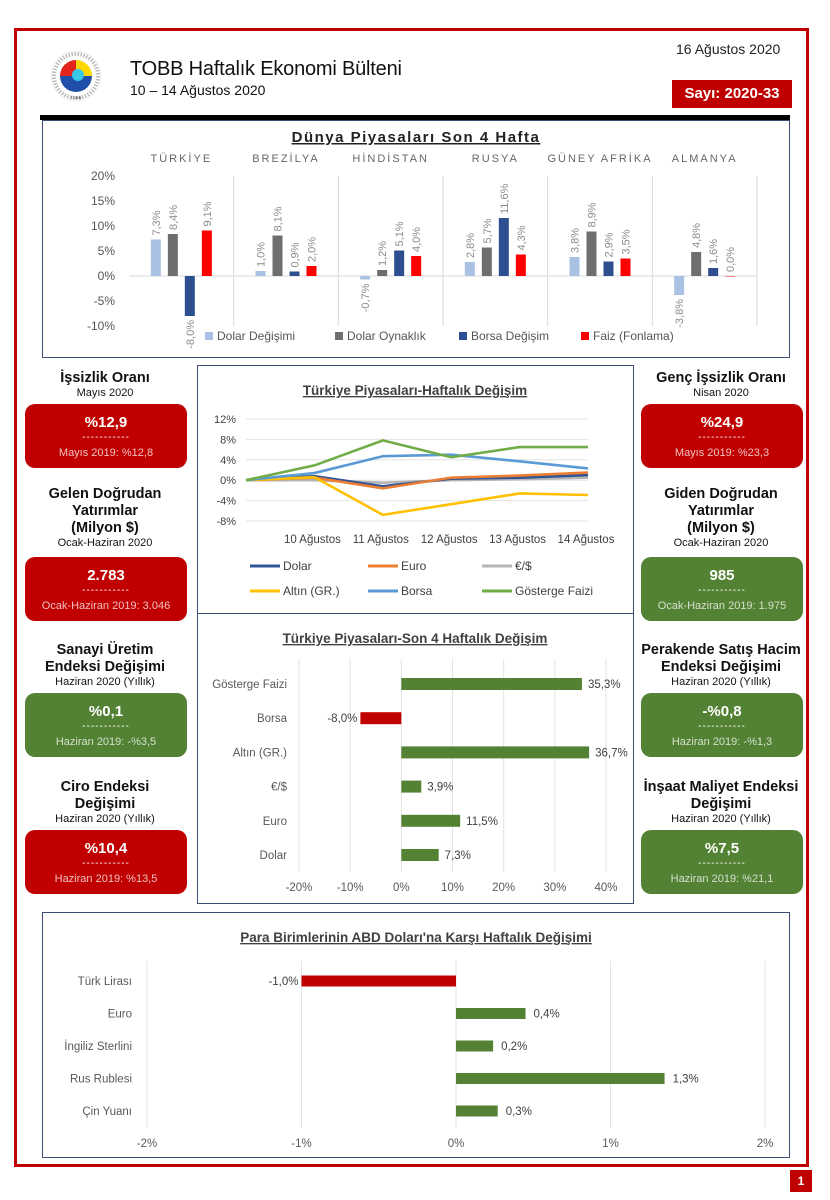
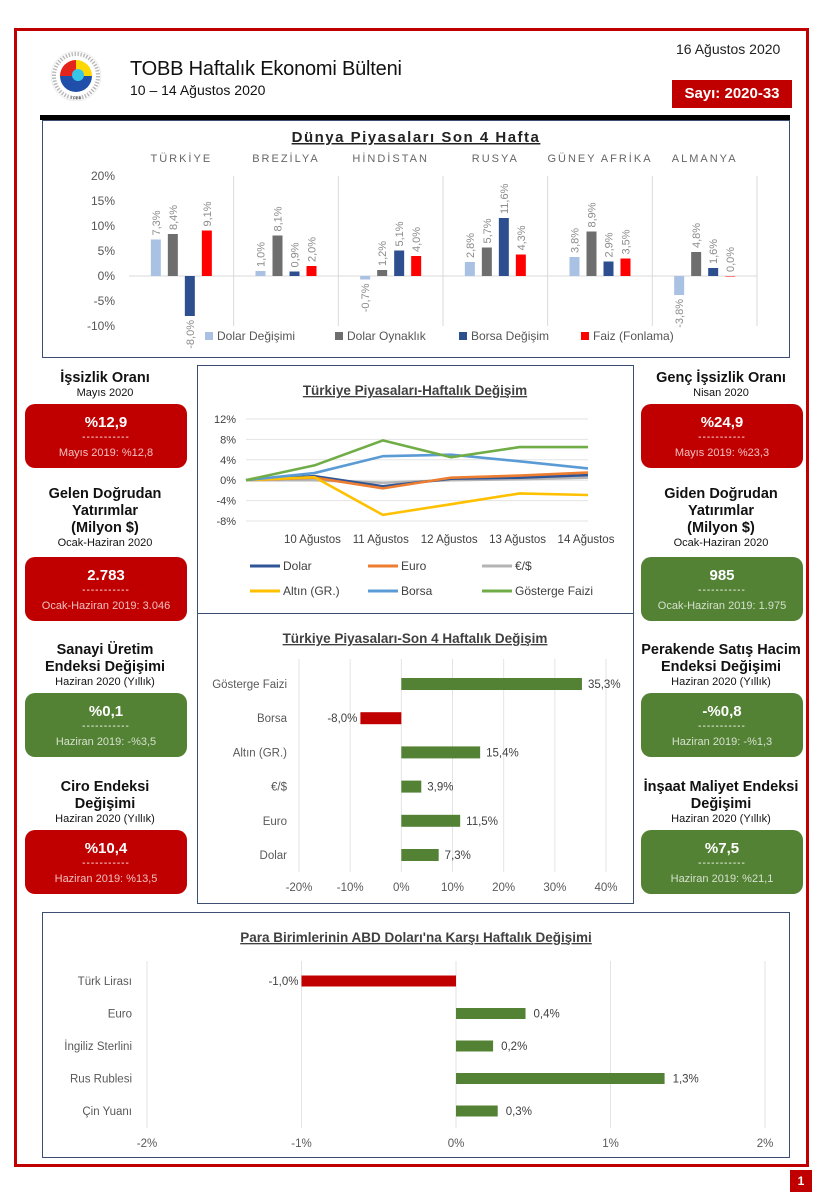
Türkiye Piyasaları-Son 4 Haftalık Değişim/Altın (GR.): 36,7% -> 15,4%
